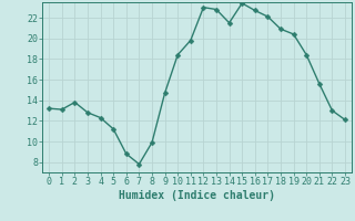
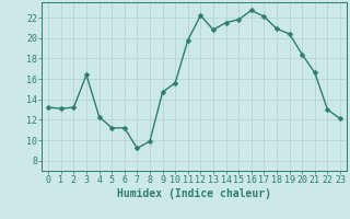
2: 13.8 -> 13.2
3: 12.8 -> 16.4
6: 8.8 -> 11.2
7: 7.8 -> 9.2
10: 18.4 -> 15.6
12: 23.0 -> 22.2
13: 22.8 -> 20.8
15: 23.4 -> 21.8
21: 15.6 -> 16.6
